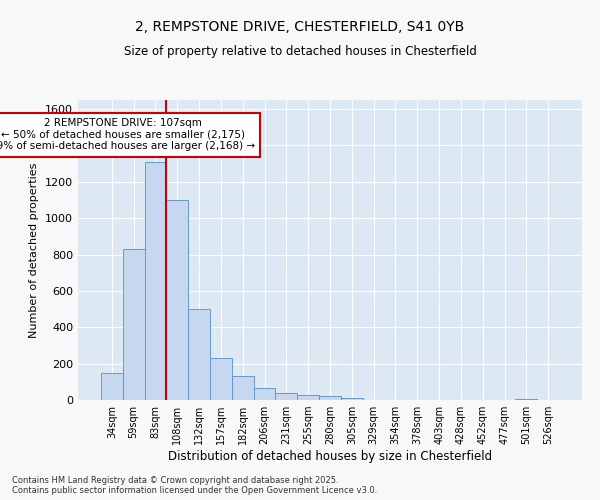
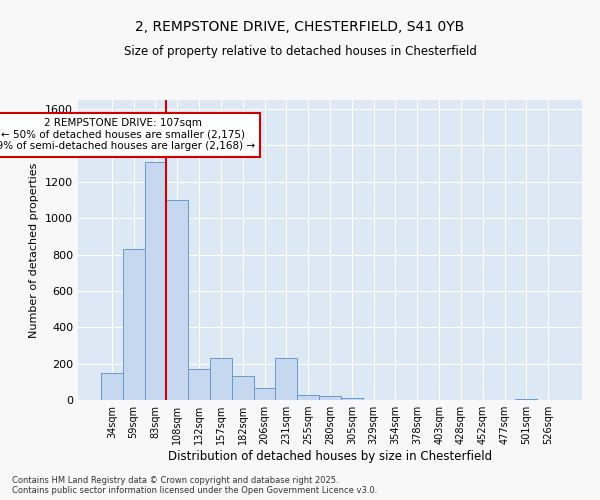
132sqm: 500 -> 170
231sqm: 40 -> 230
